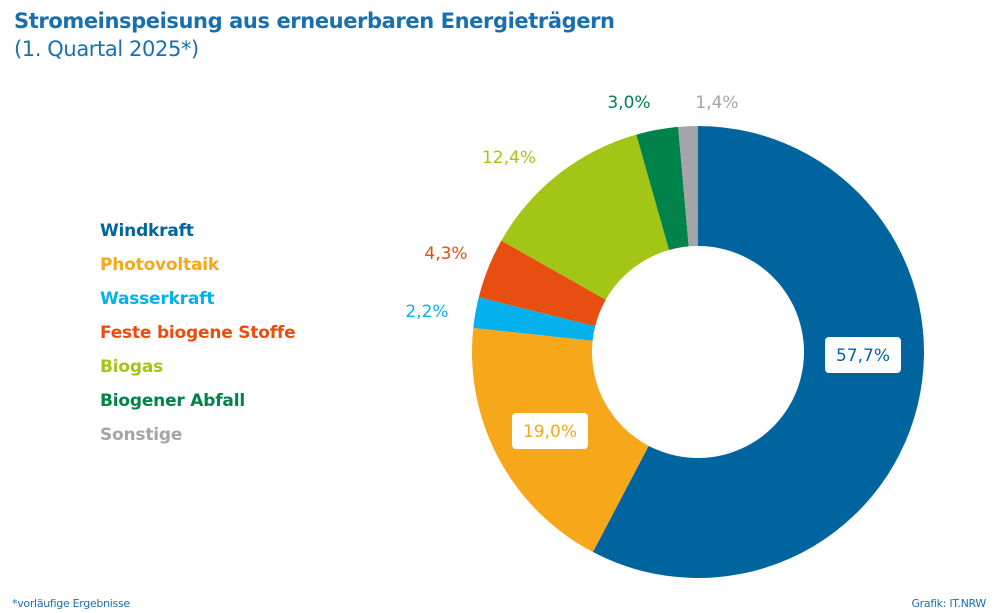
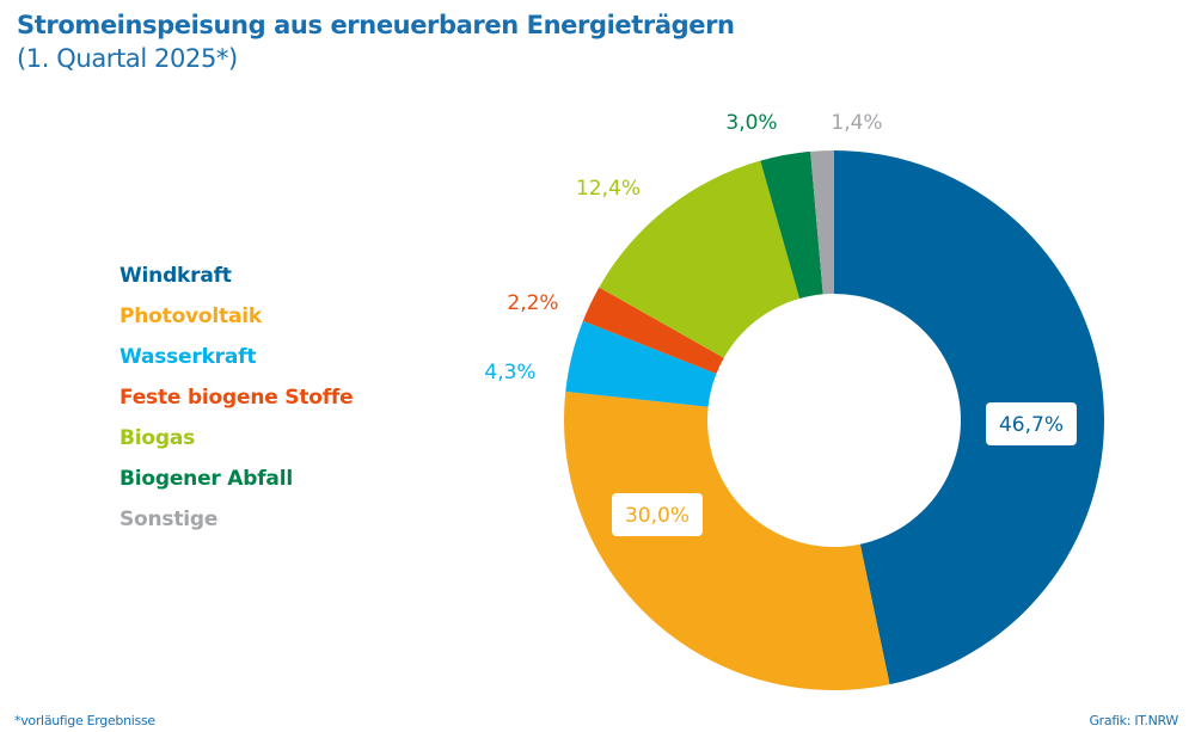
Windkraft: 57,7% -> 46,7%
Photovoltaik: 19,0% -> 30,0%
Wasserkraft: 2,2% -> 4,3%
Feste biogene Stoffe: 4,3% -> 2,2%
